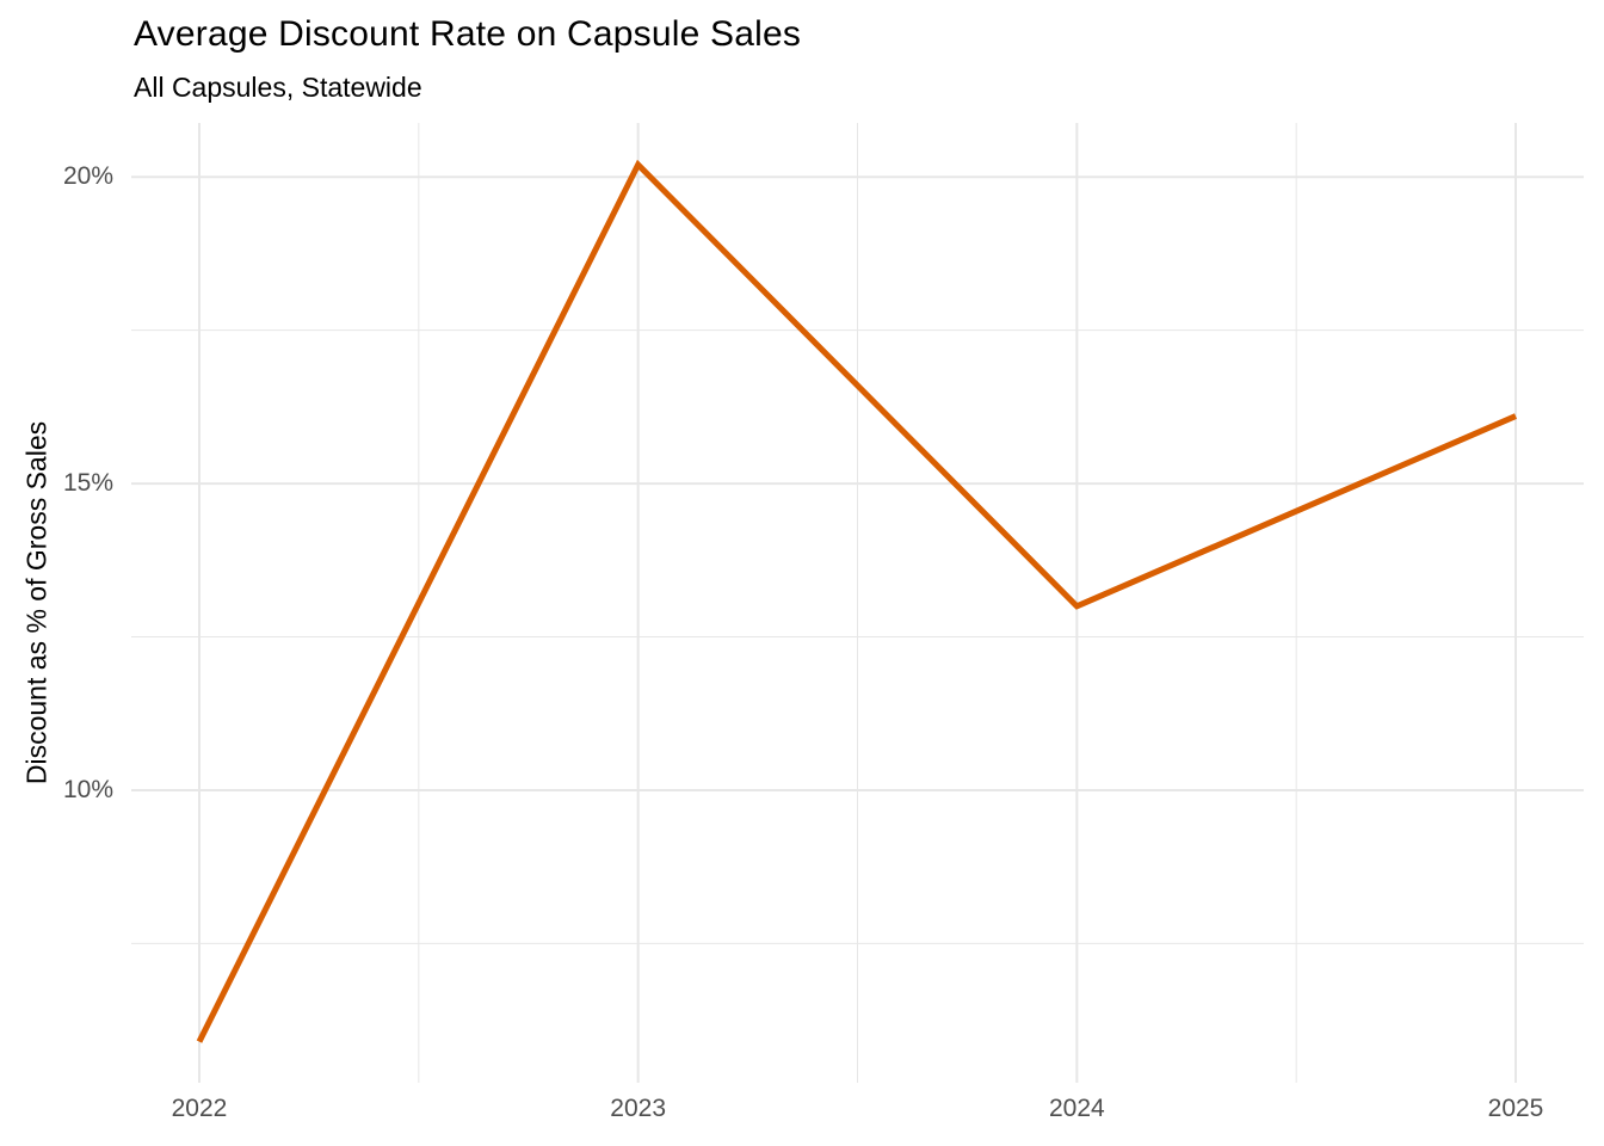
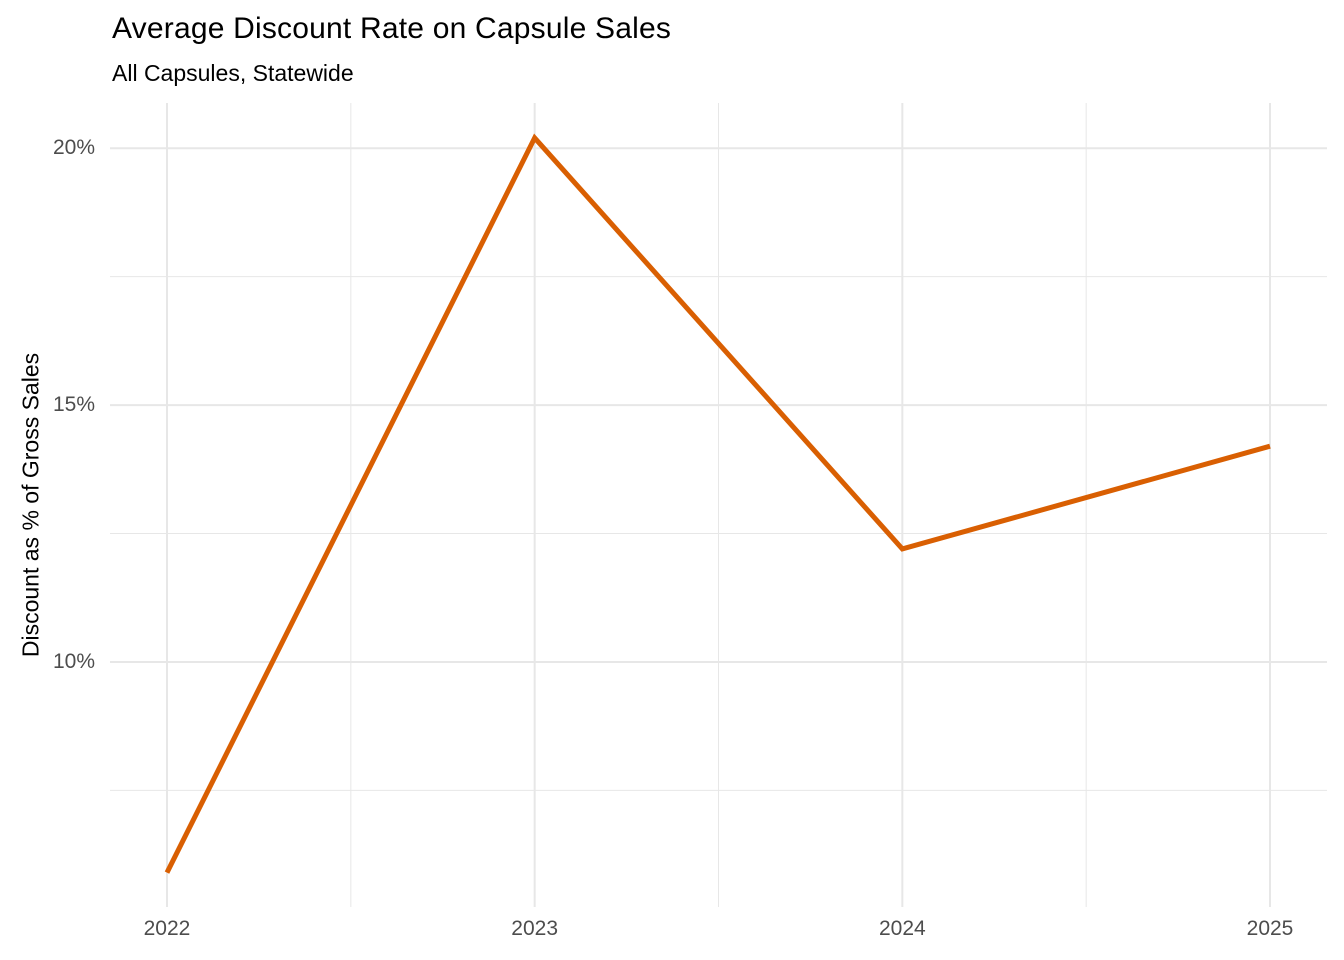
2024: 13.0% -> 12.2%
2025: 16.1% -> 14.2%
